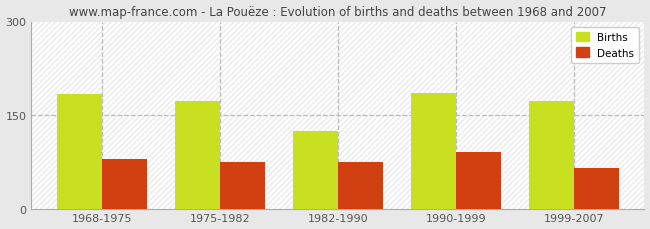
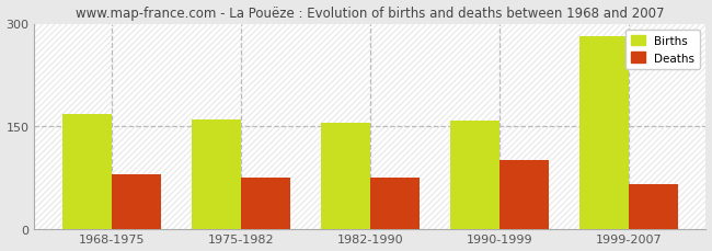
Births/1968-1975: 184 -> 168
Births/1975-1982: 172 -> 160
Births/1982-1990: 124 -> 155
Births/1990-1999: 186 -> 158
Deaths/1990-1999: 90 -> 100
Births/1999-2007: 172 -> 281
